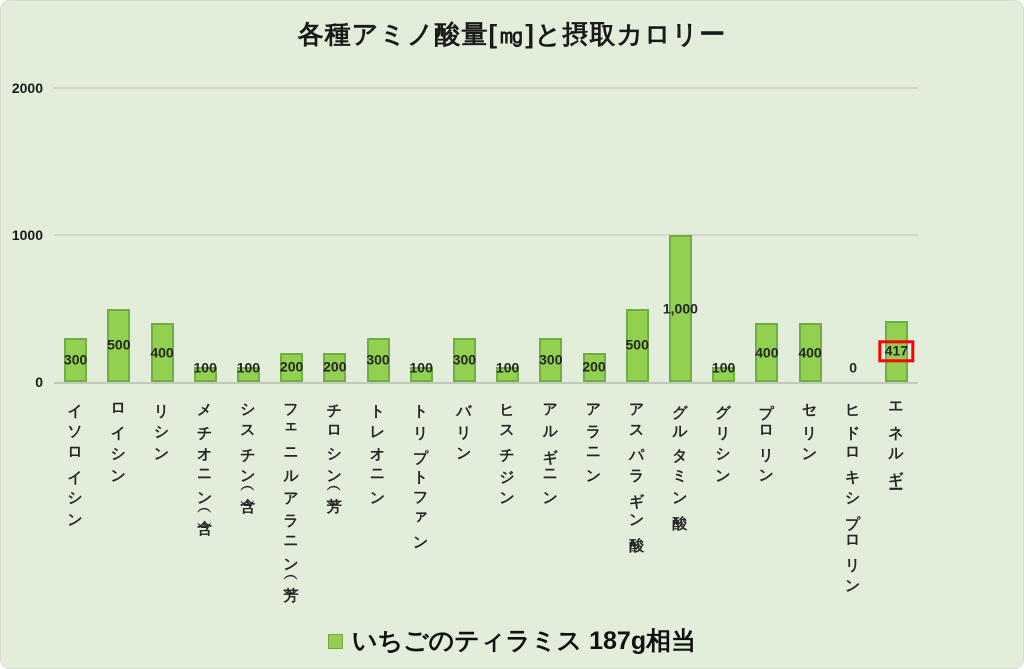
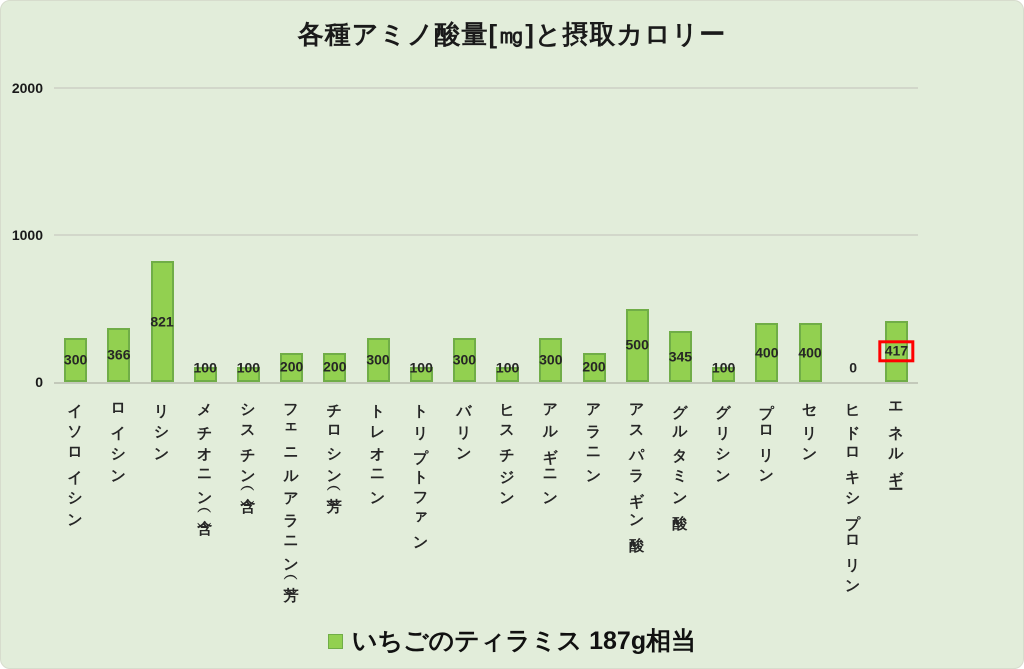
ロイシン: 500 -> 366
リシン: 400 -> 821
グルタミン酸: 1,000 -> 345
